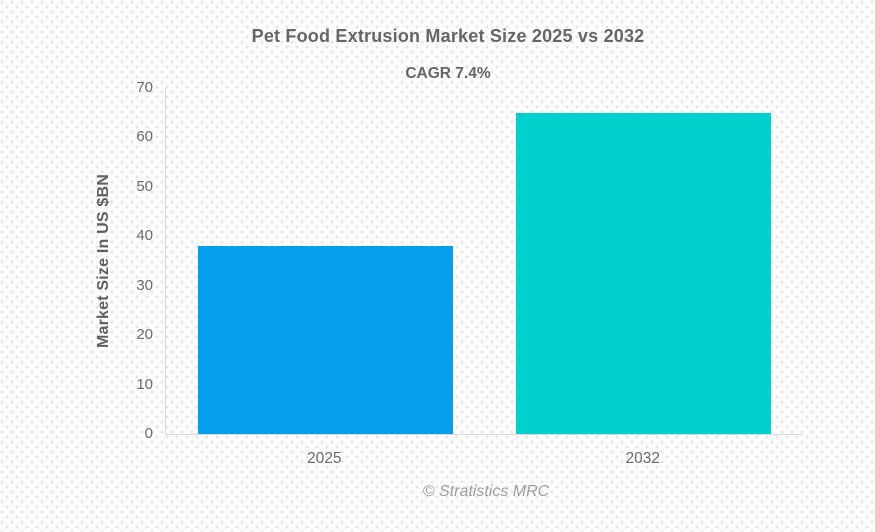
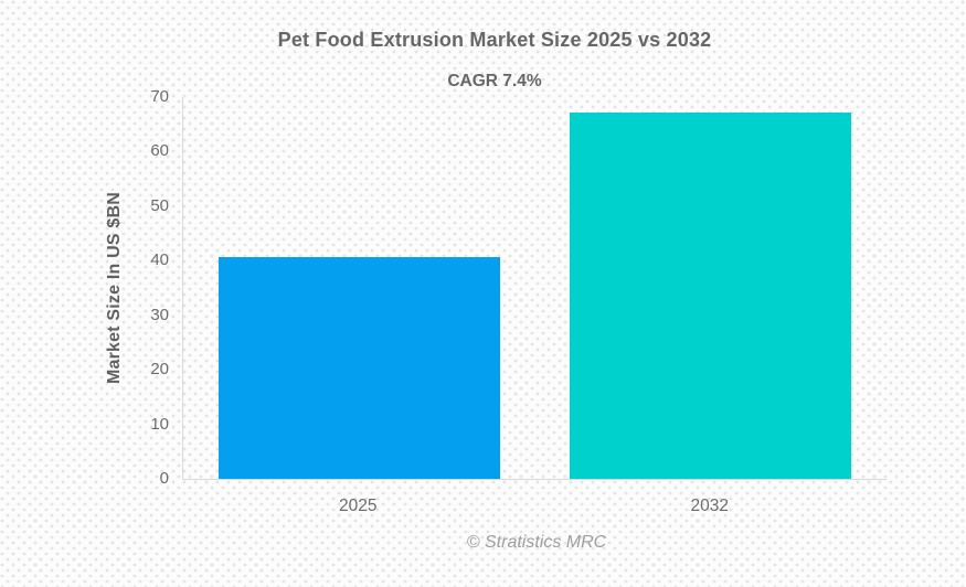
2025: 38 -> 41
2032: 65 -> 67
